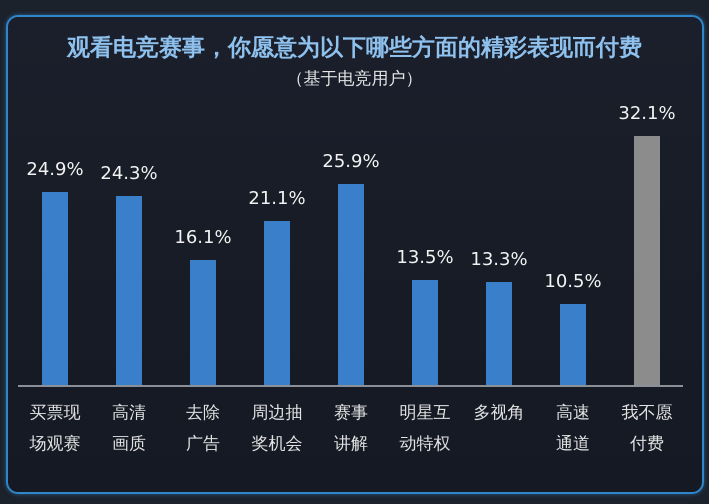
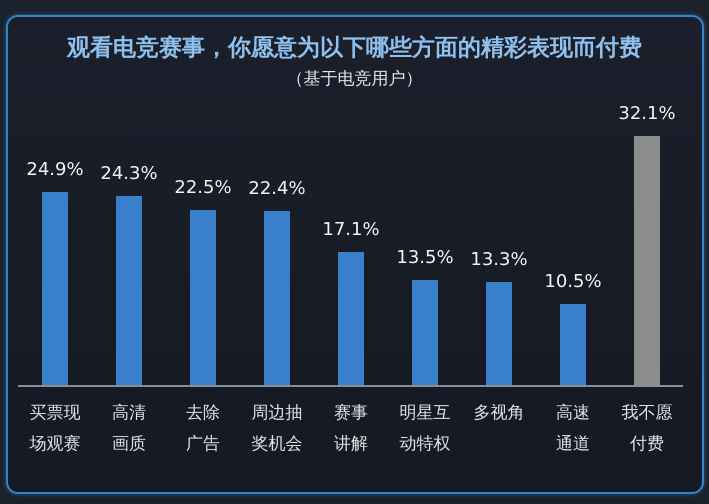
去除广告: 16.1% -> 22.5%
周边抽奖机会: 21.1% -> 22.4%
赛事讲解: 25.9% -> 17.1%
